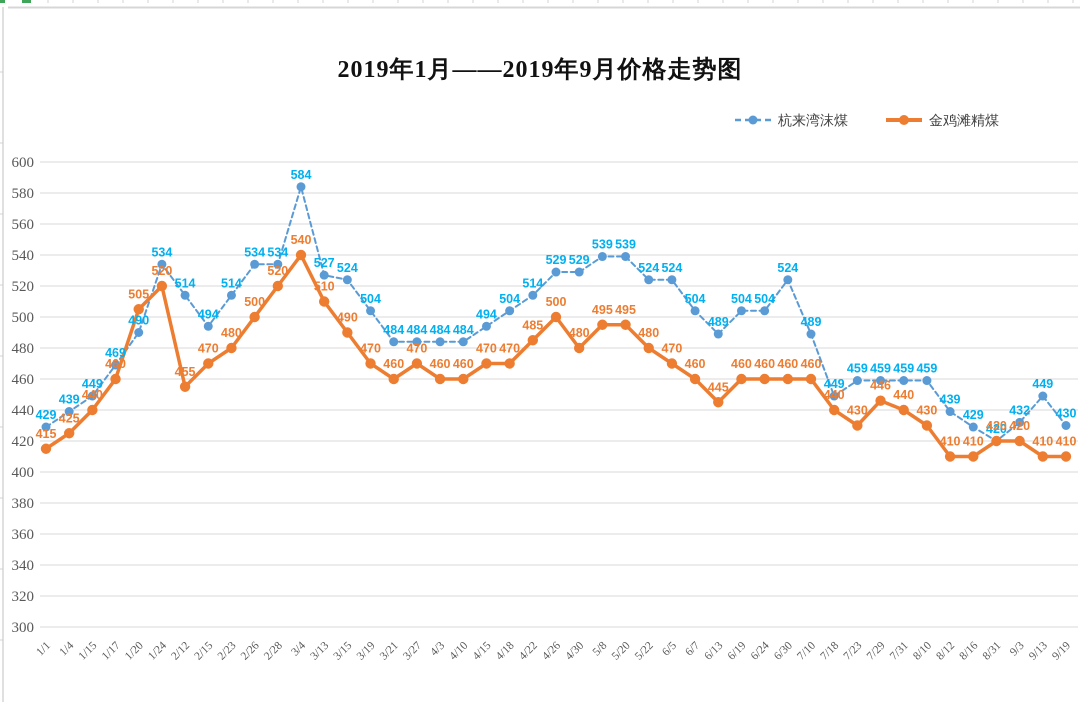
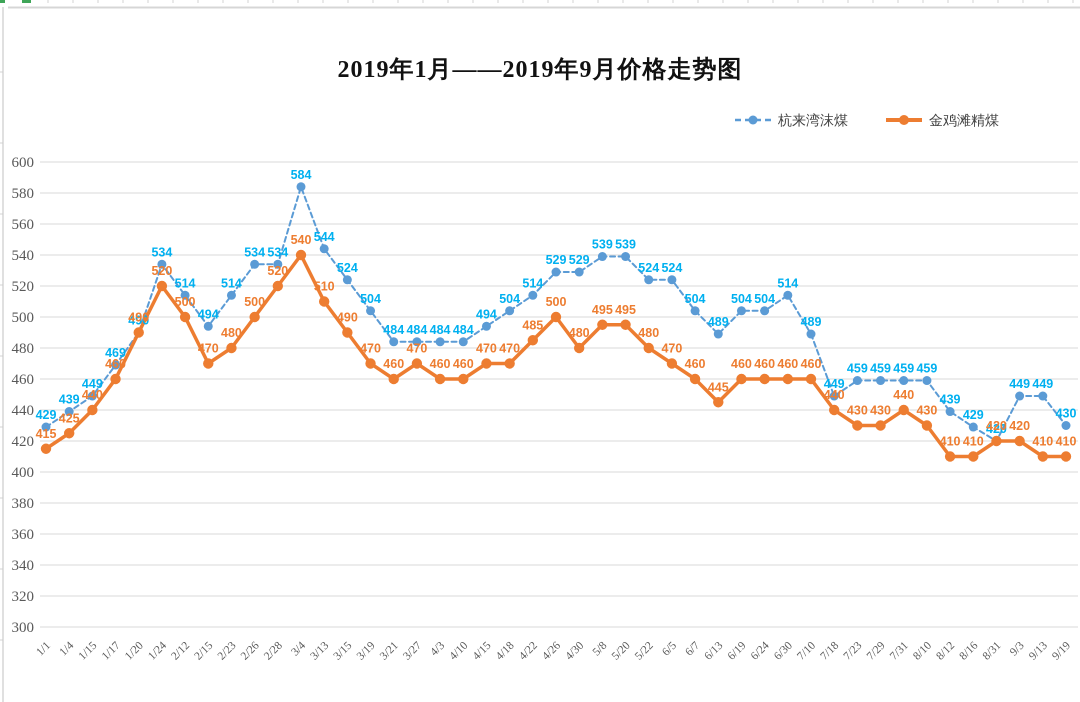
金鸡滩精煤/1/20: 505 -> 490
金鸡滩精煤/2/12: 455 -> 500
杭来湾沫煤/3/13: 527 -> 544
杭来湾沫煤/6/30: 524 -> 514
金鸡滩精煤/7/29: 446 -> 430
杭来湾沫煤/9/3: 432 -> 449
